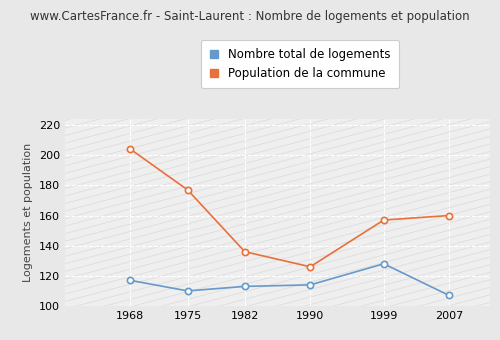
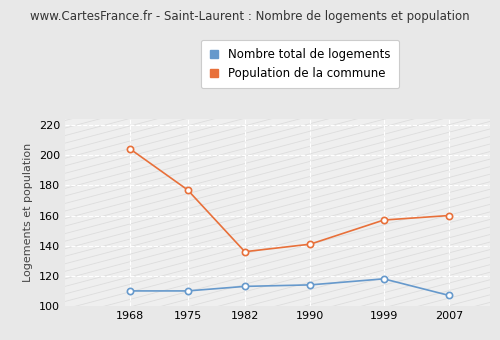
Nombre total de logements/1968: 117 -> 110
Population de la commune/1990: 126 -> 141
Nombre total de logements/1999: 128 -> 118
